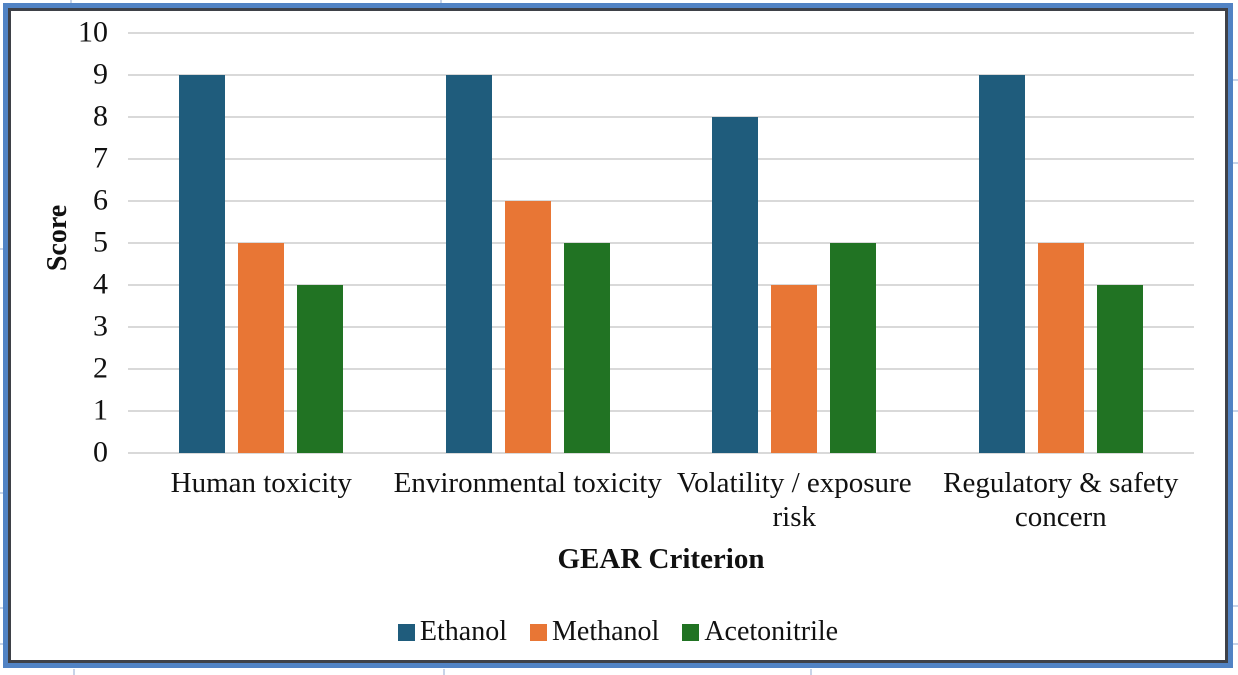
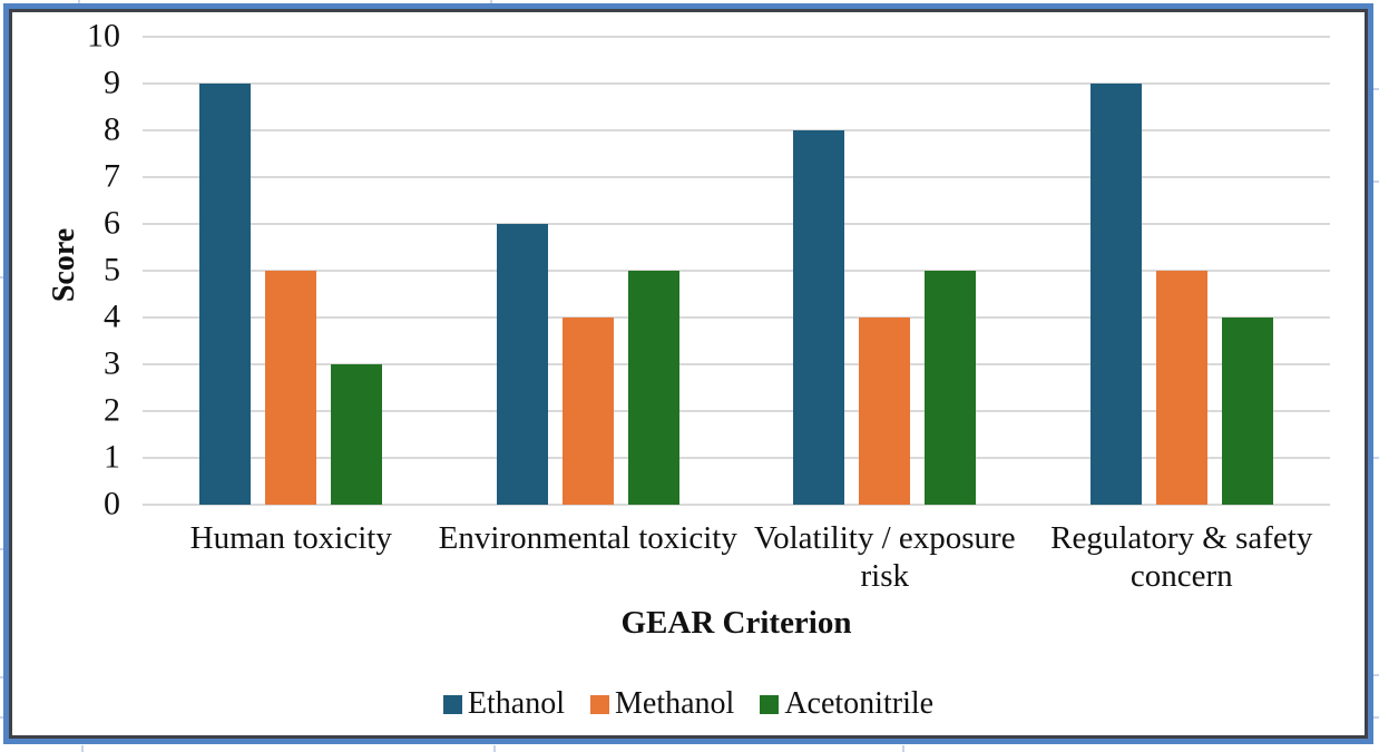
Acetonitrile/Human toxicity: 4 -> 3
Ethanol/Environmental toxicity: 9 -> 6
Methanol/Environmental toxicity: 6 -> 4
